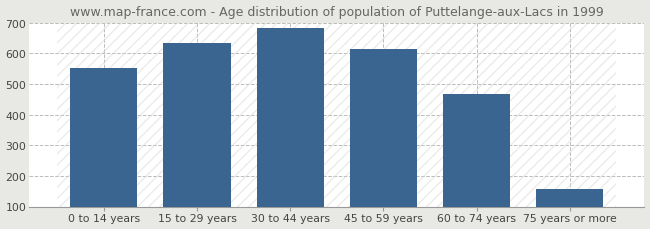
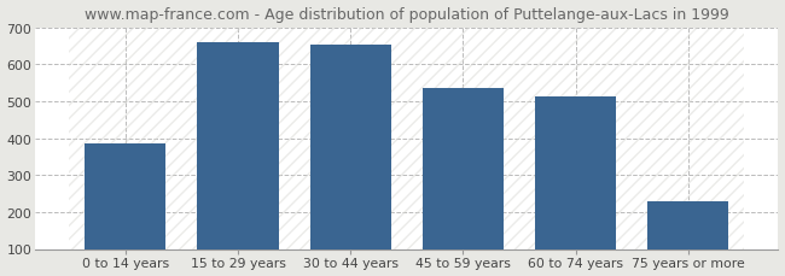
0 to 14 years: 551 -> 385
15 to 29 years: 635 -> 660
30 to 44 years: 683 -> 655
45 to 59 years: 616 -> 535
60 to 74 years: 466 -> 515
75 years or more: 158 -> 230
